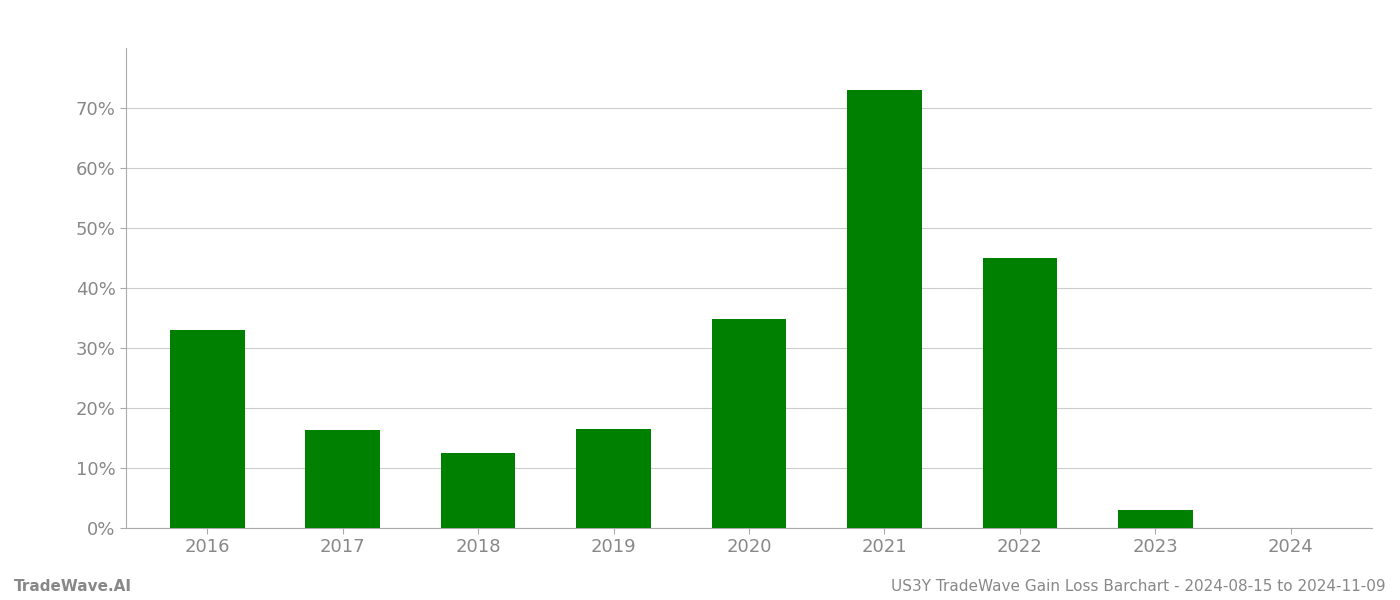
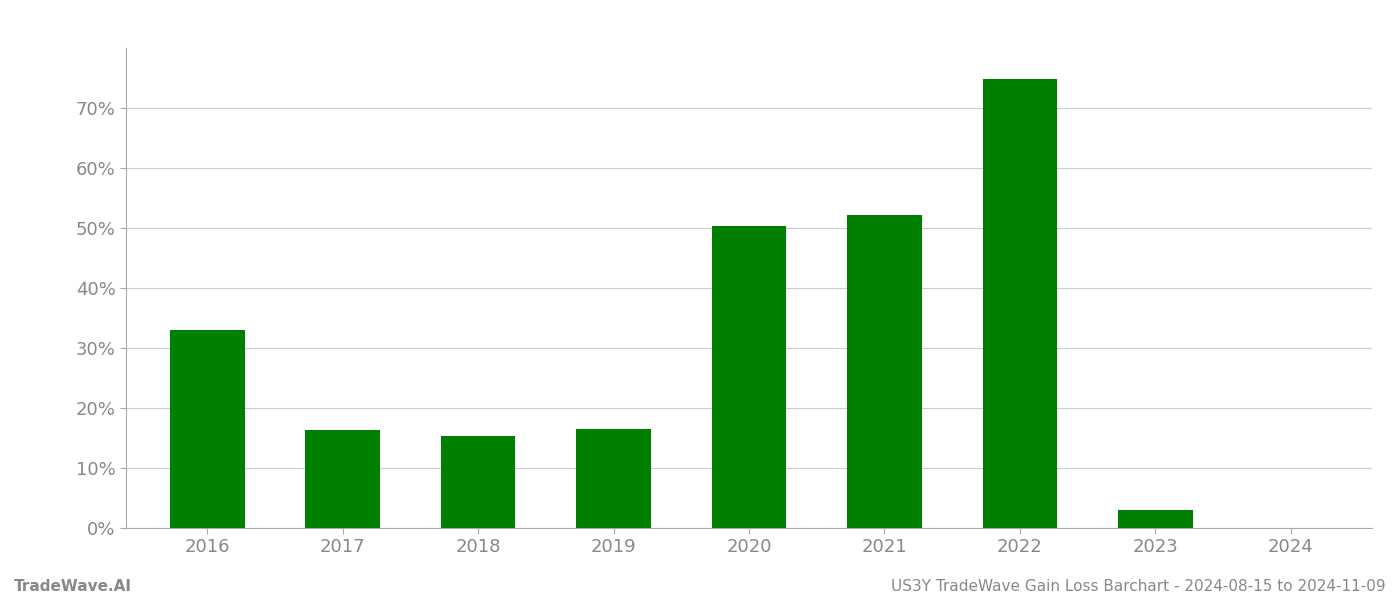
2018: 12.5% -> 15.4%
2020: 34.8% -> 50.4%
2021: 73.0% -> 52.2%
2022: 45.0% -> 74.8%
